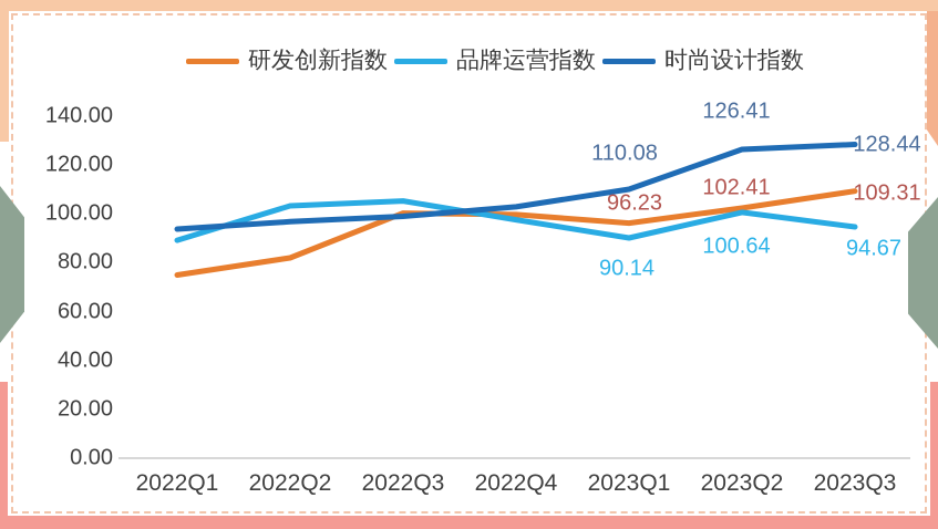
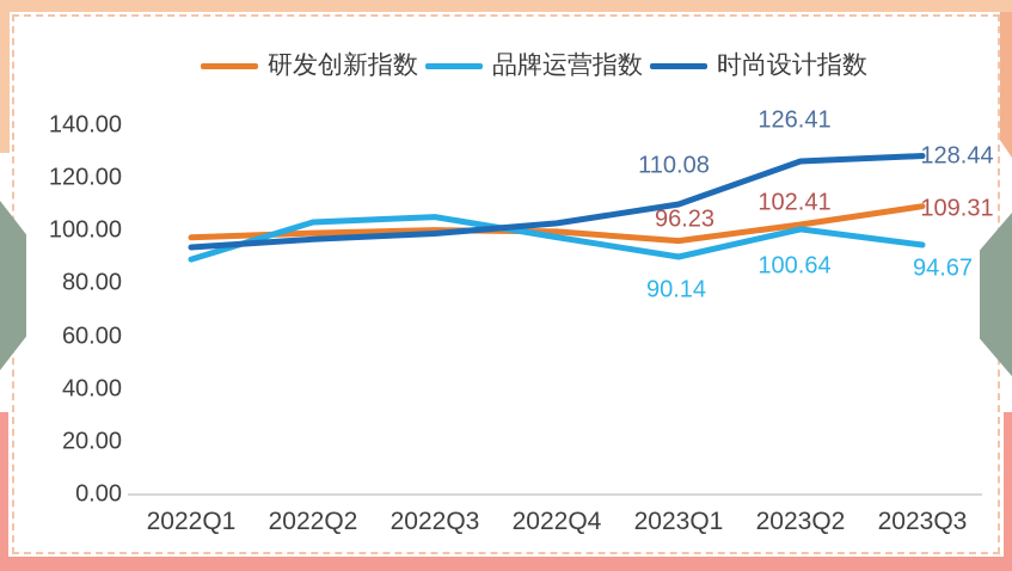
研发创新指数/2022Q1: 75 -> 98
研发创新指数/2022Q2: 82 -> 99
